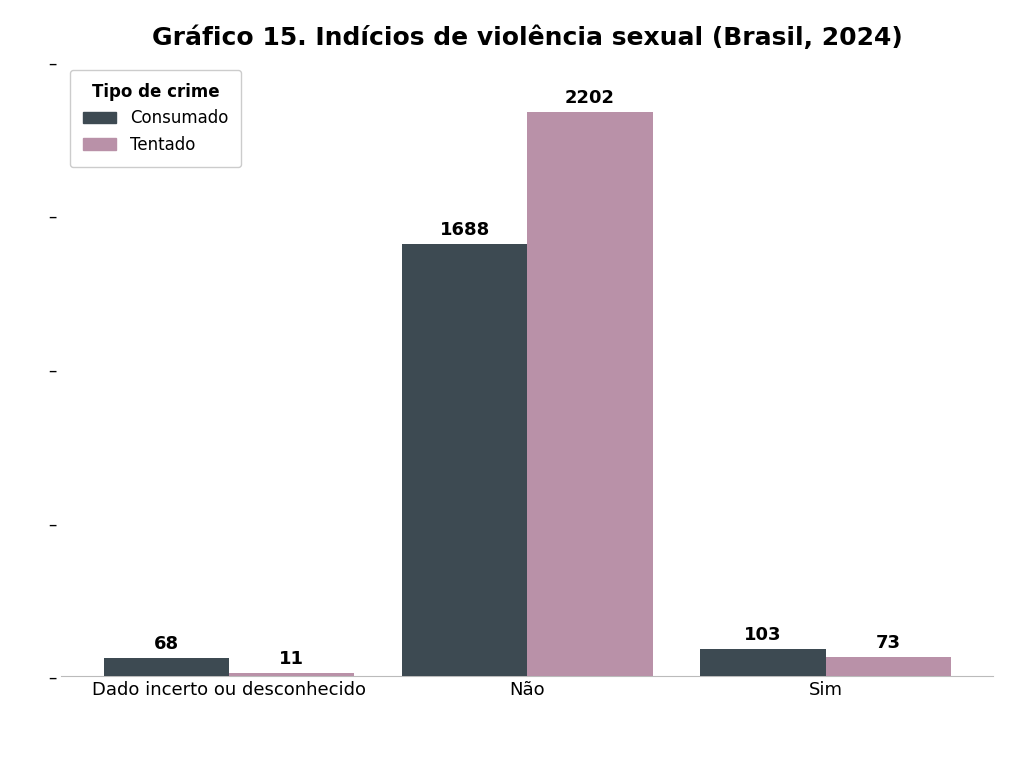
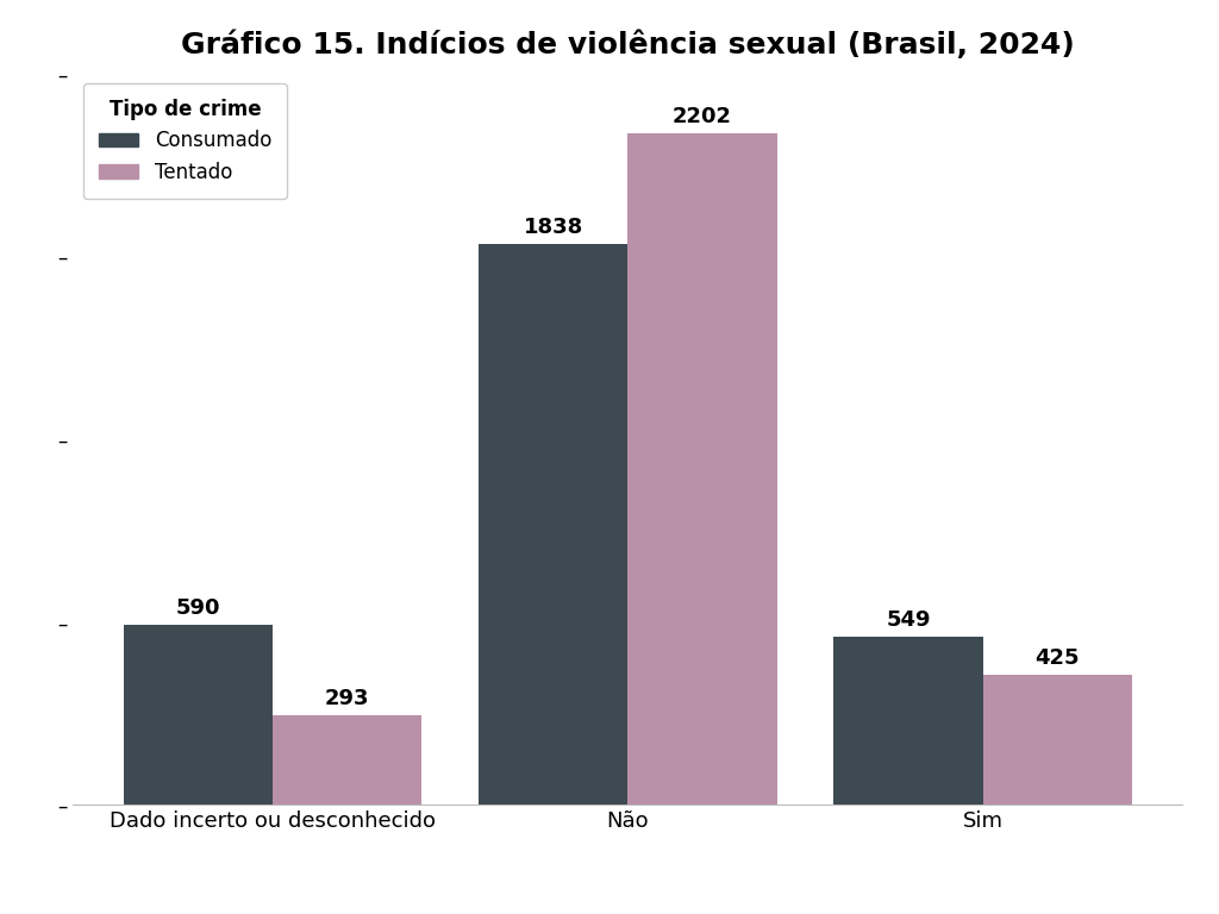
Consumado/Dado incerto ou desconhecido: 68 -> 590
Tentado/Dado incerto ou desconhecido: 11 -> 293
Consumado/Não: 1688 -> 1838
Consumado/Sim: 103 -> 549
Tentado/Sim: 73 -> 425
